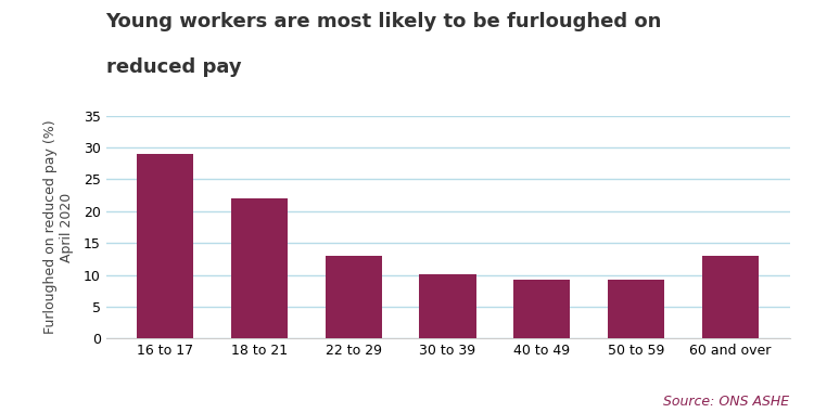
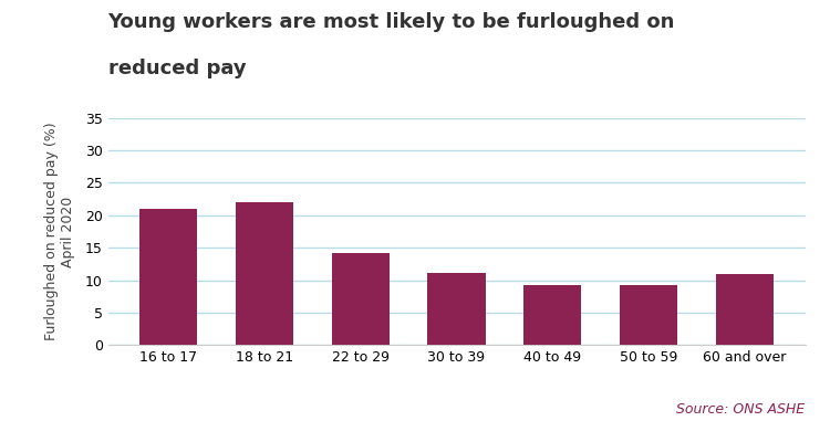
16 to 17: 29.0 -> 21.0
22 to 29: 13.0 -> 14.2
30 to 39: 10.1 -> 11.2
60 and over: 13.0 -> 11.0
